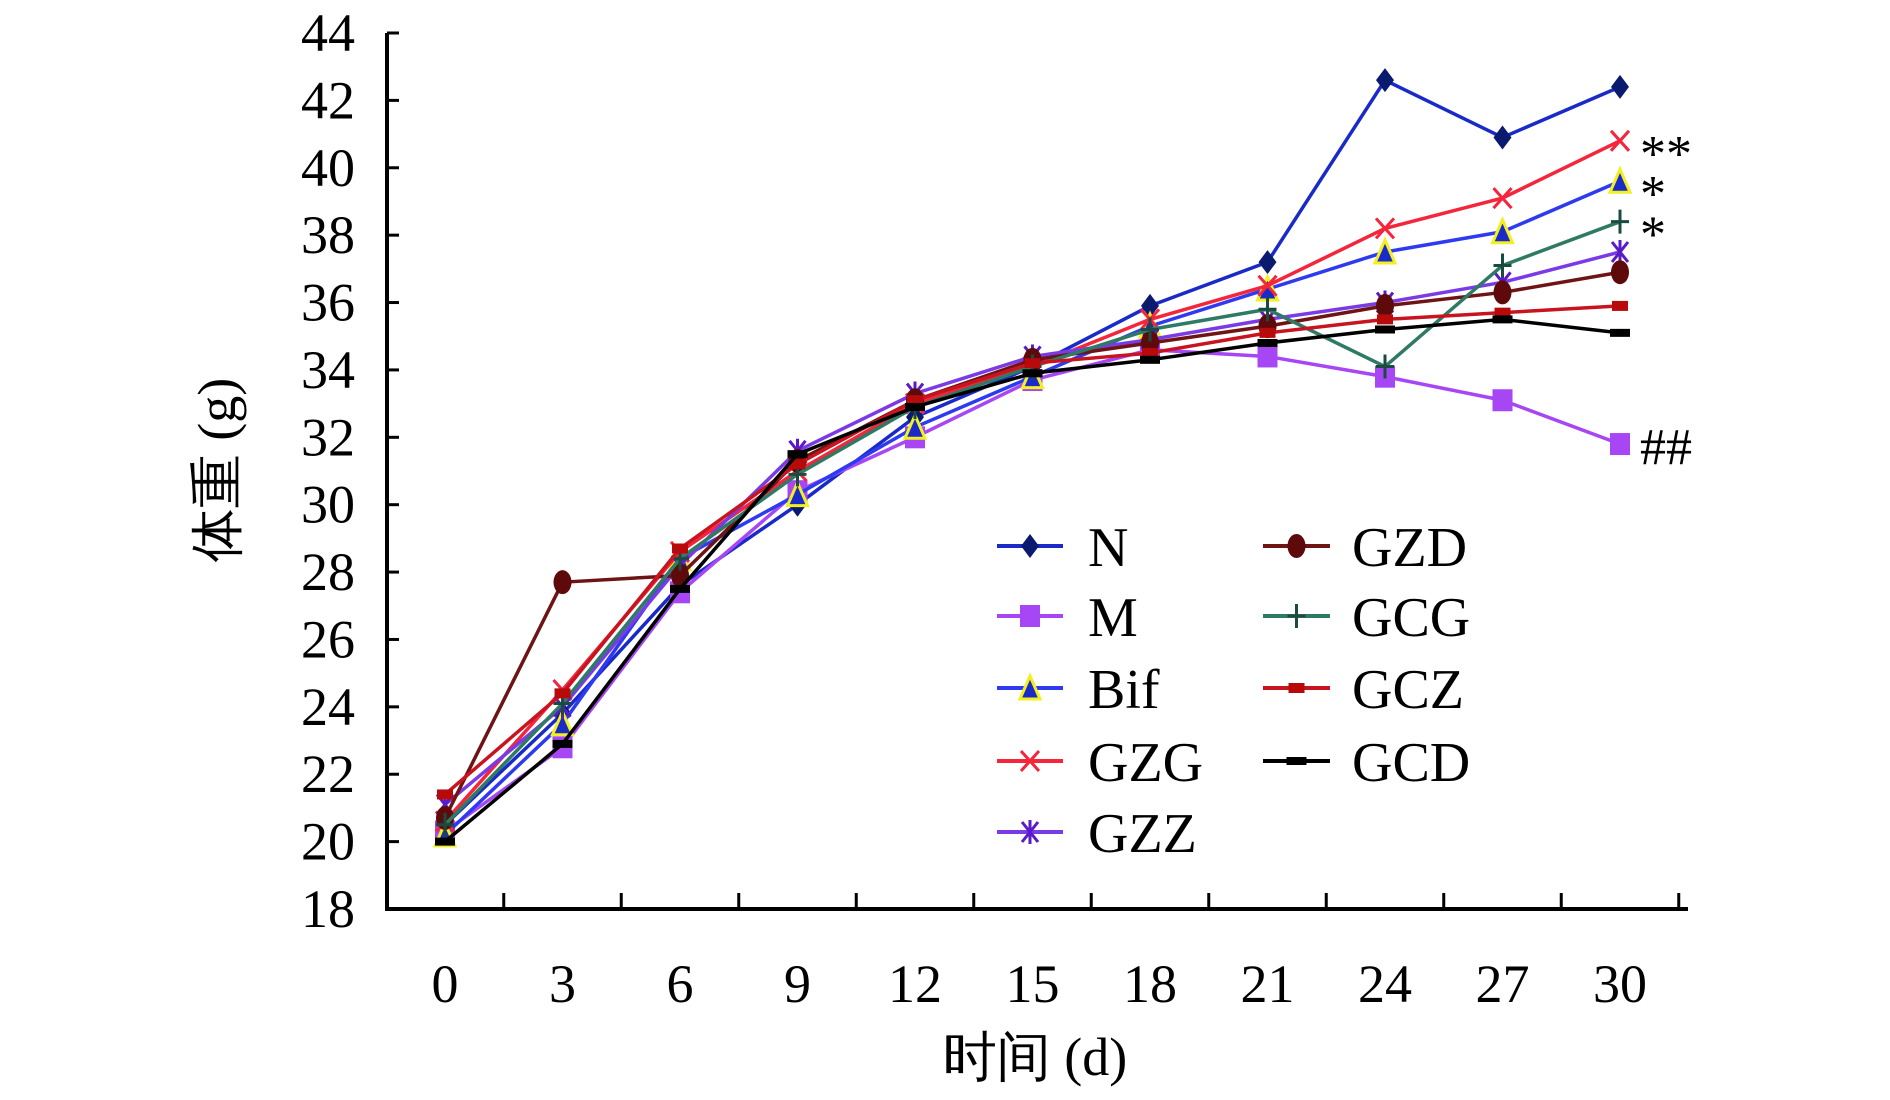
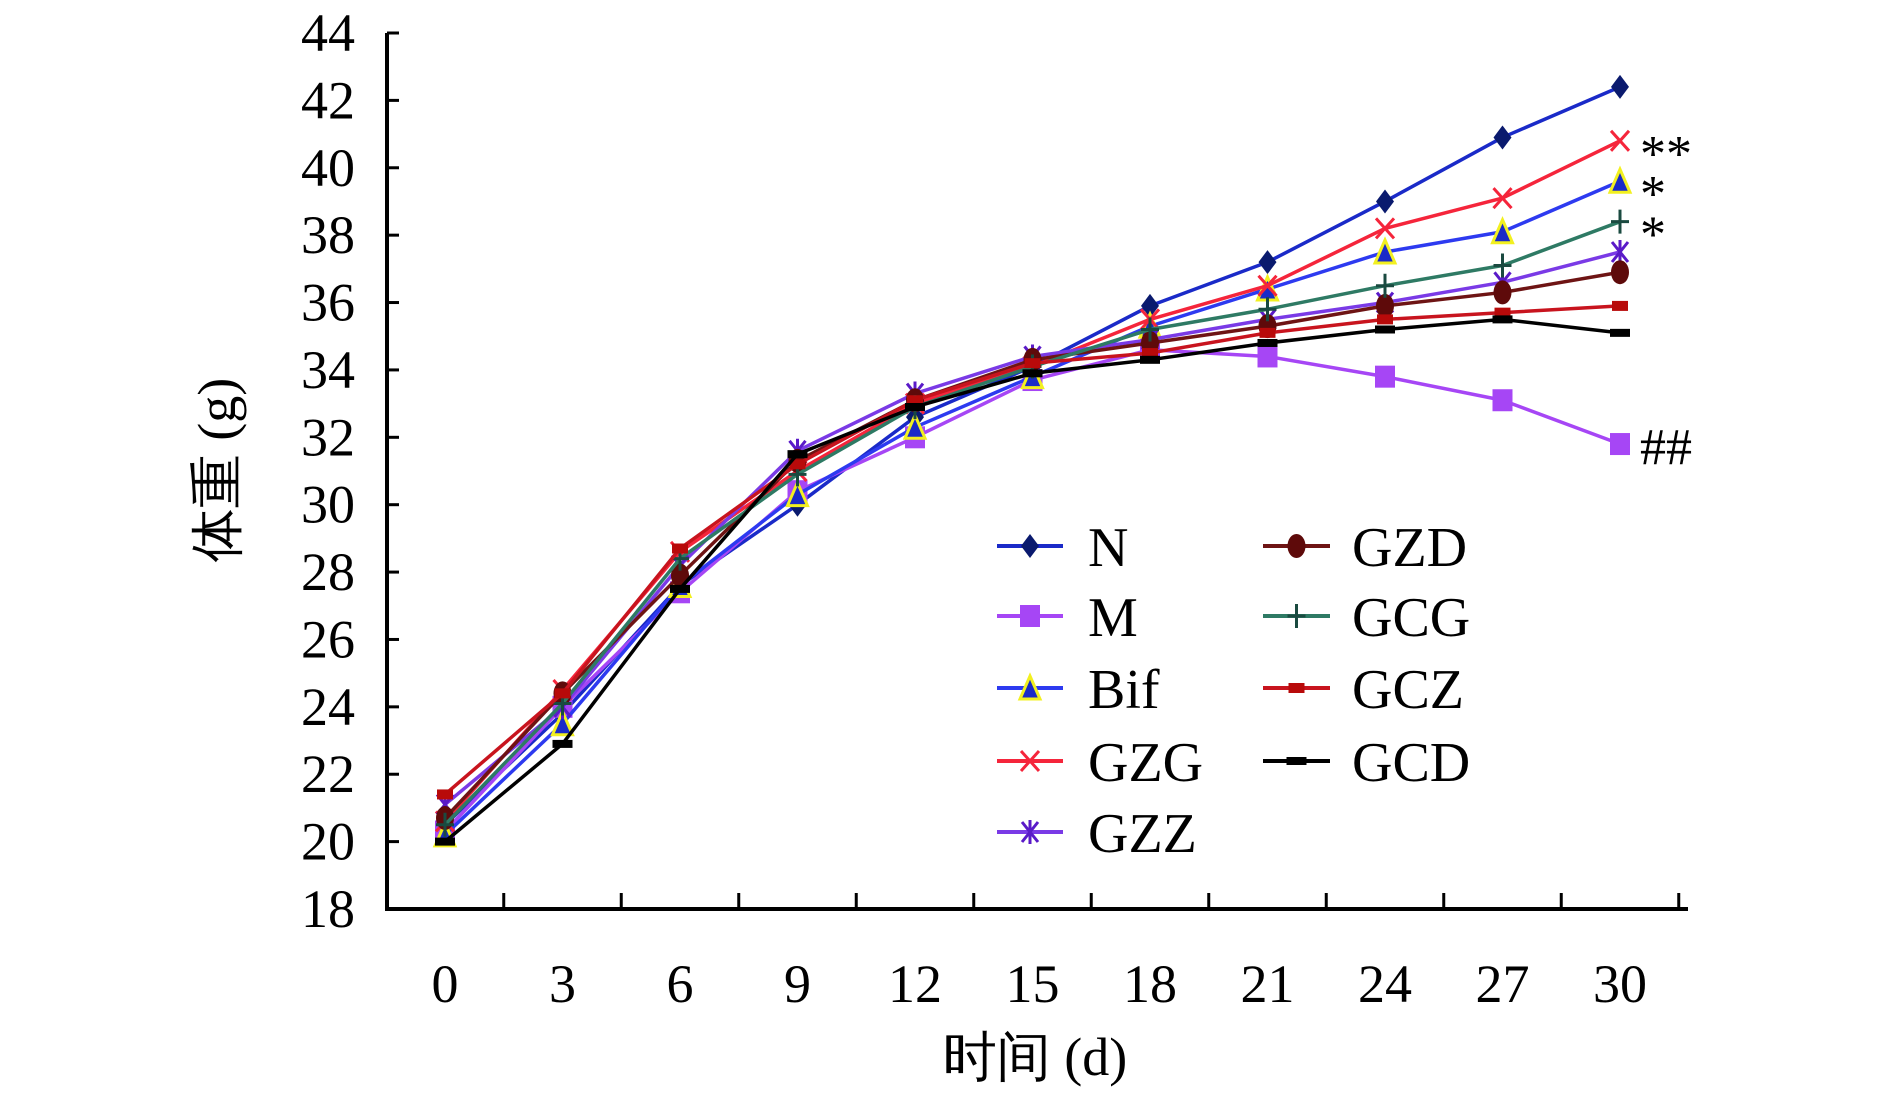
M/3: 22.8 -> 24.0
GZD/3: 27.7 -> 24.4
Bif/6: 28.4 -> 27.6
N/24: 42.6 -> 39.0
GCG/24: 34.1 -> 36.5
